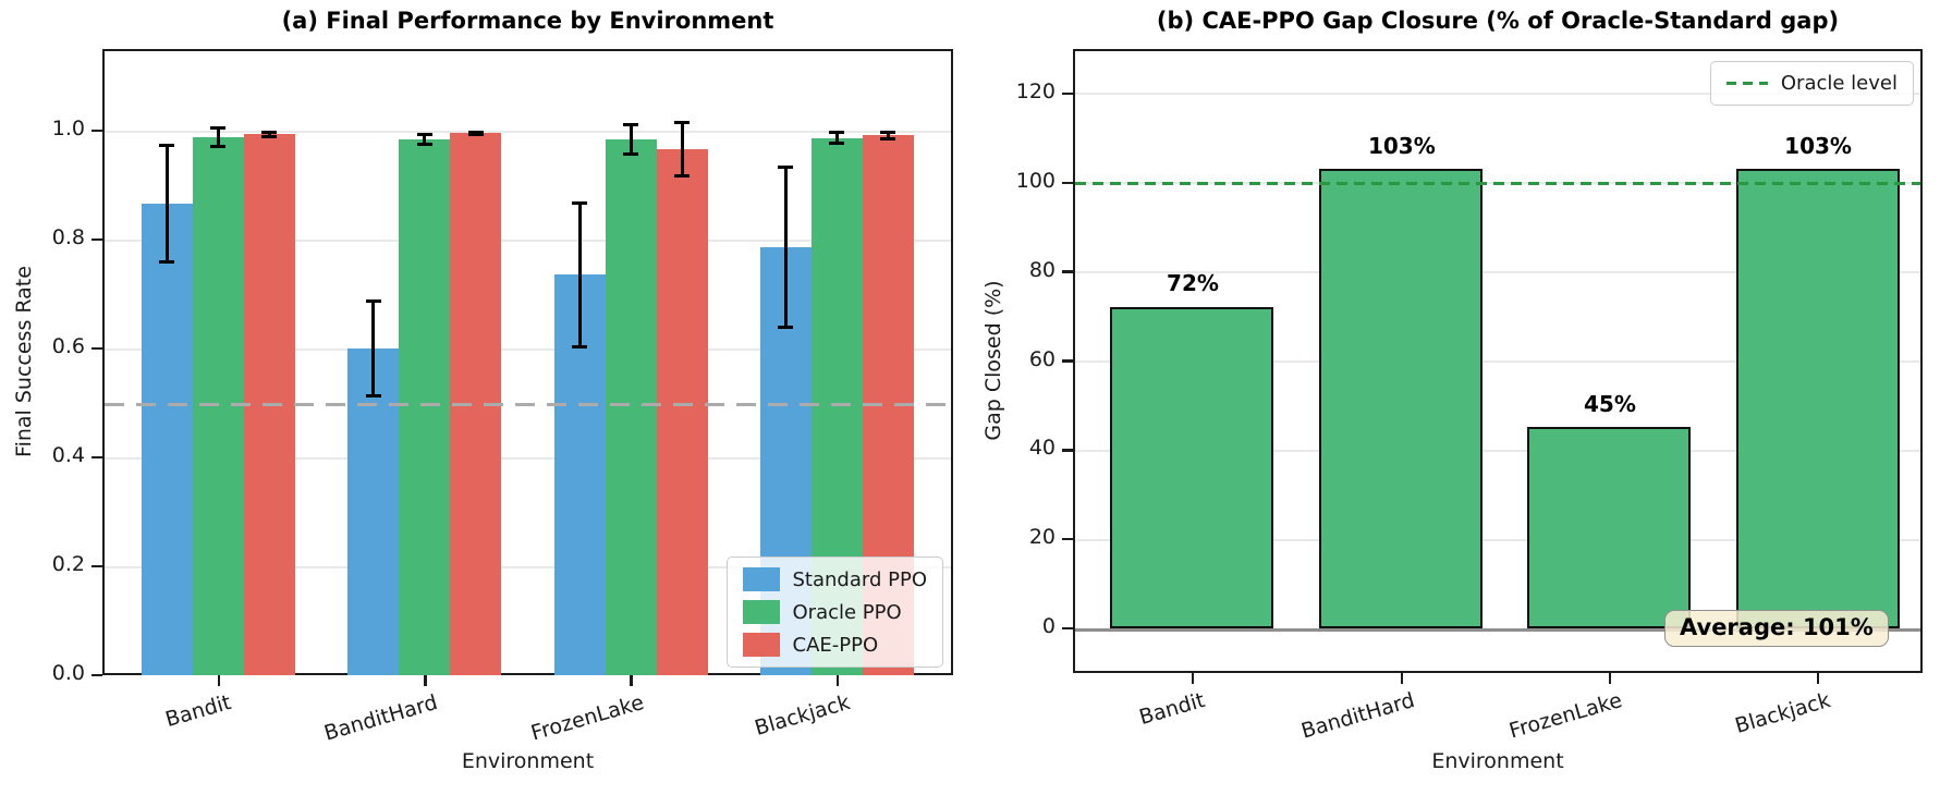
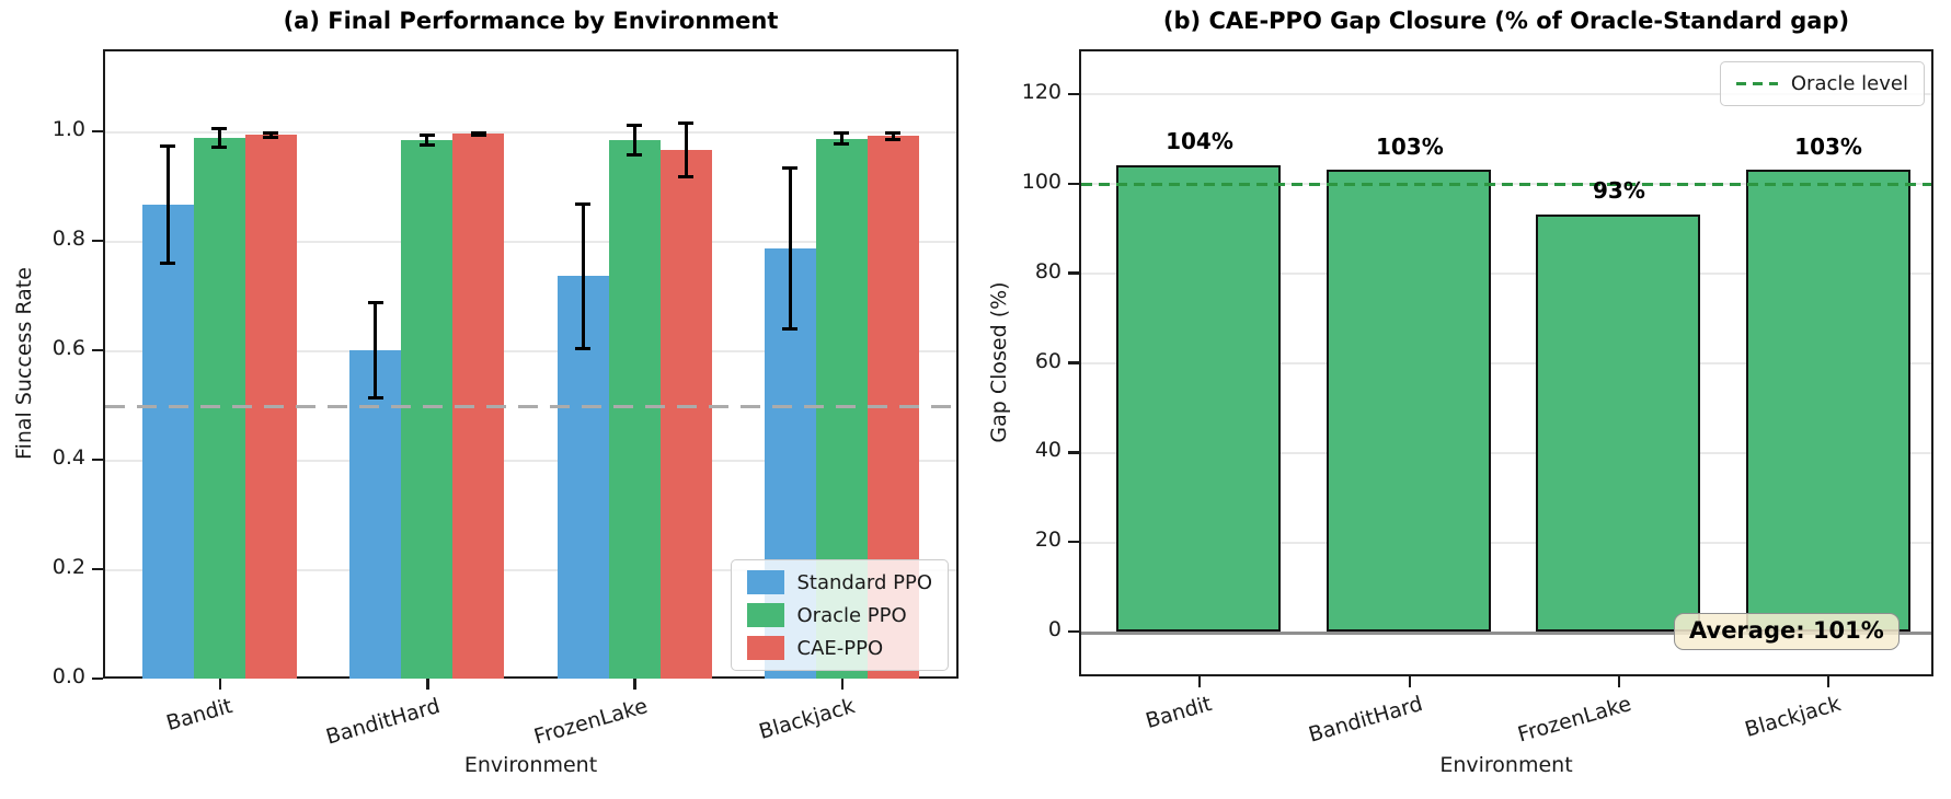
(b) CAE-PPO Gap Closure (% of Oracle-Standard gap)/Bandit: 72% -> 104%
(b) CAE-PPO Gap Closure (% of Oracle-Standard gap)/FrozenLake: 45% -> 93%
